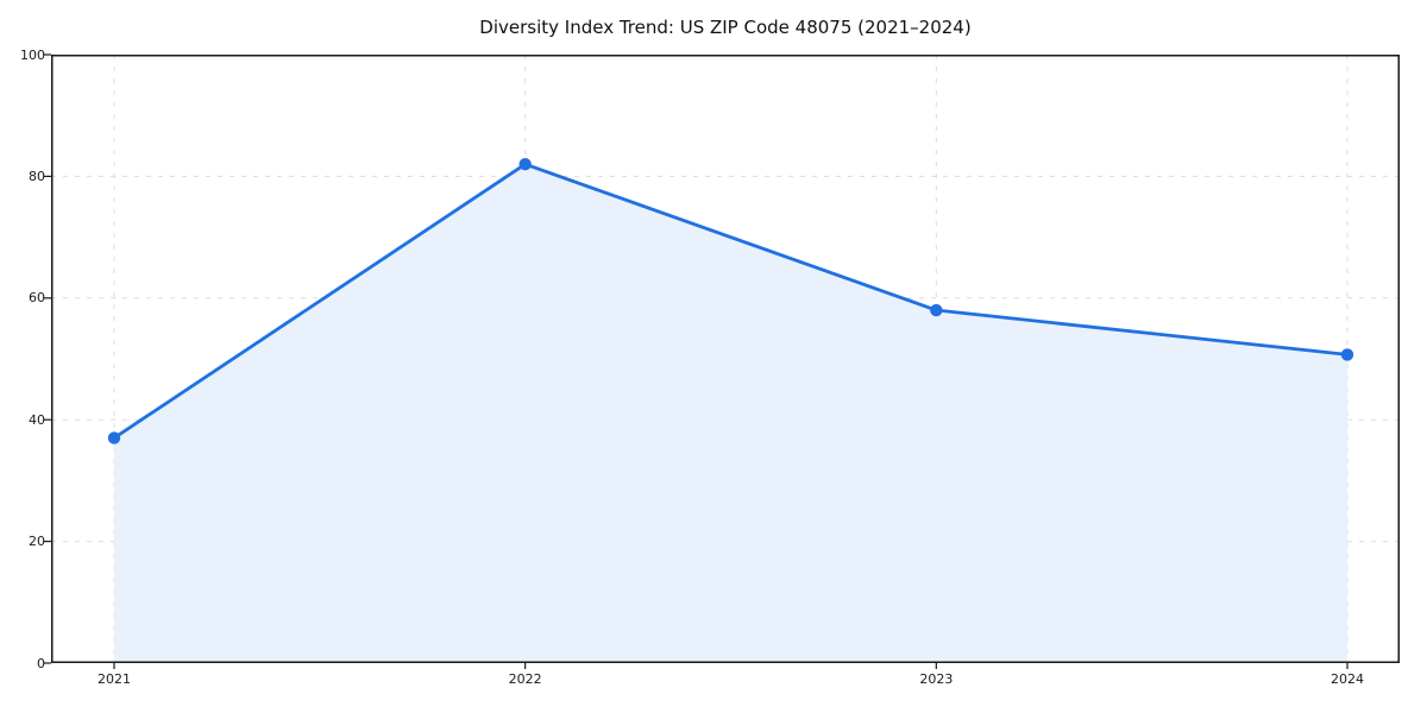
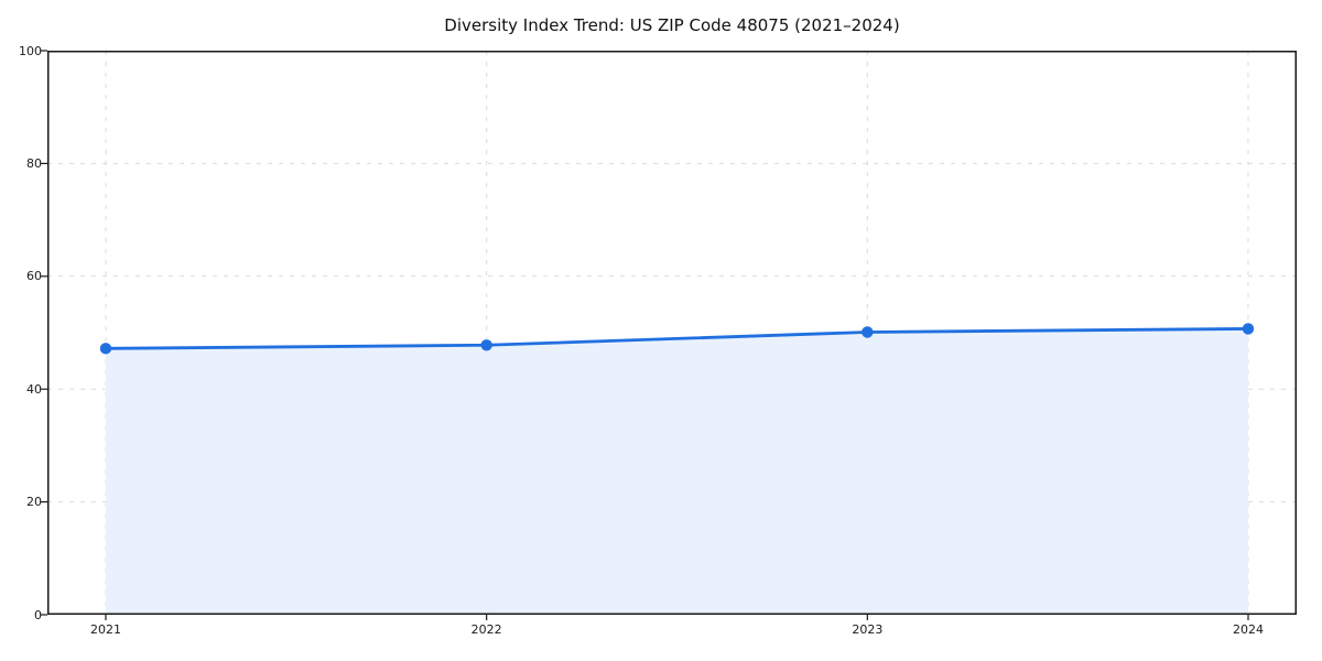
2021: 37 -> 47
2022: 82 -> 48
2023: 58 -> 50
